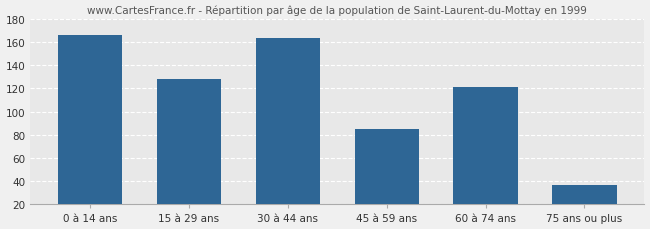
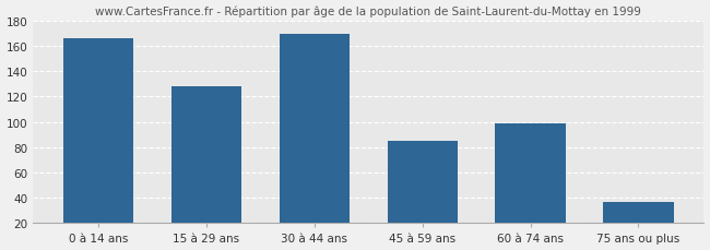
30 à 44 ans: 163 -> 169
60 à 74 ans: 121 -> 99
